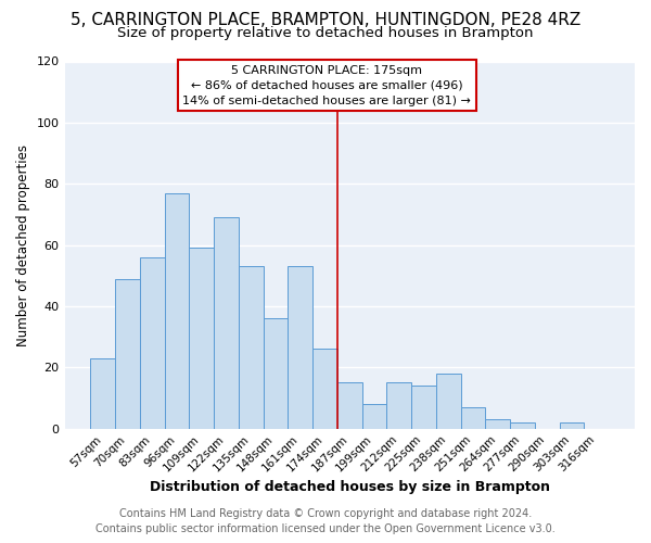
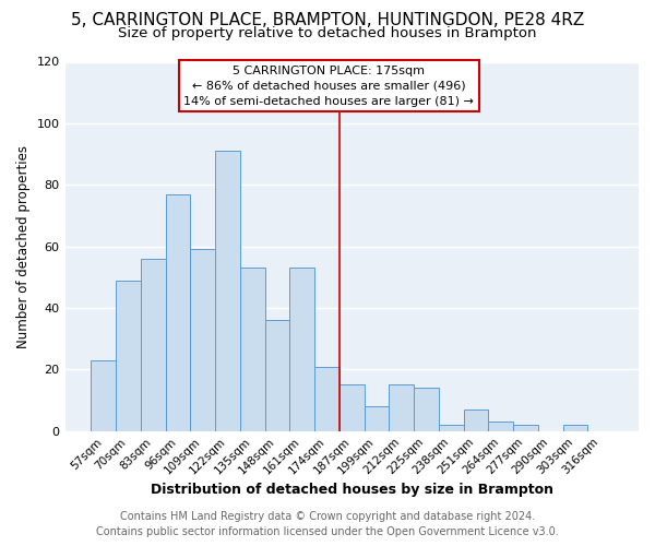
122sqm: 69 -> 91
174sqm: 26 -> 21
238sqm: 18 -> 2
